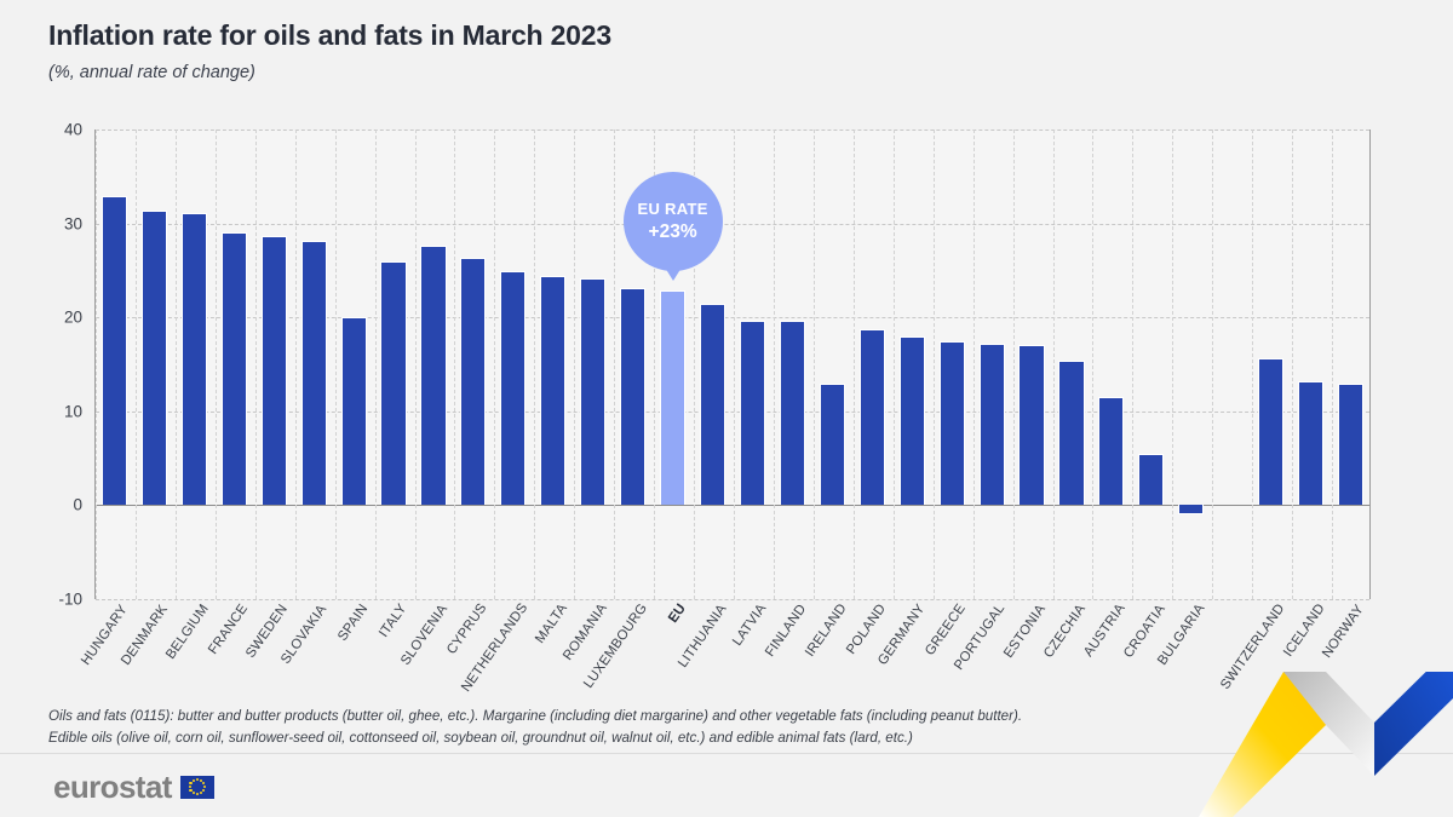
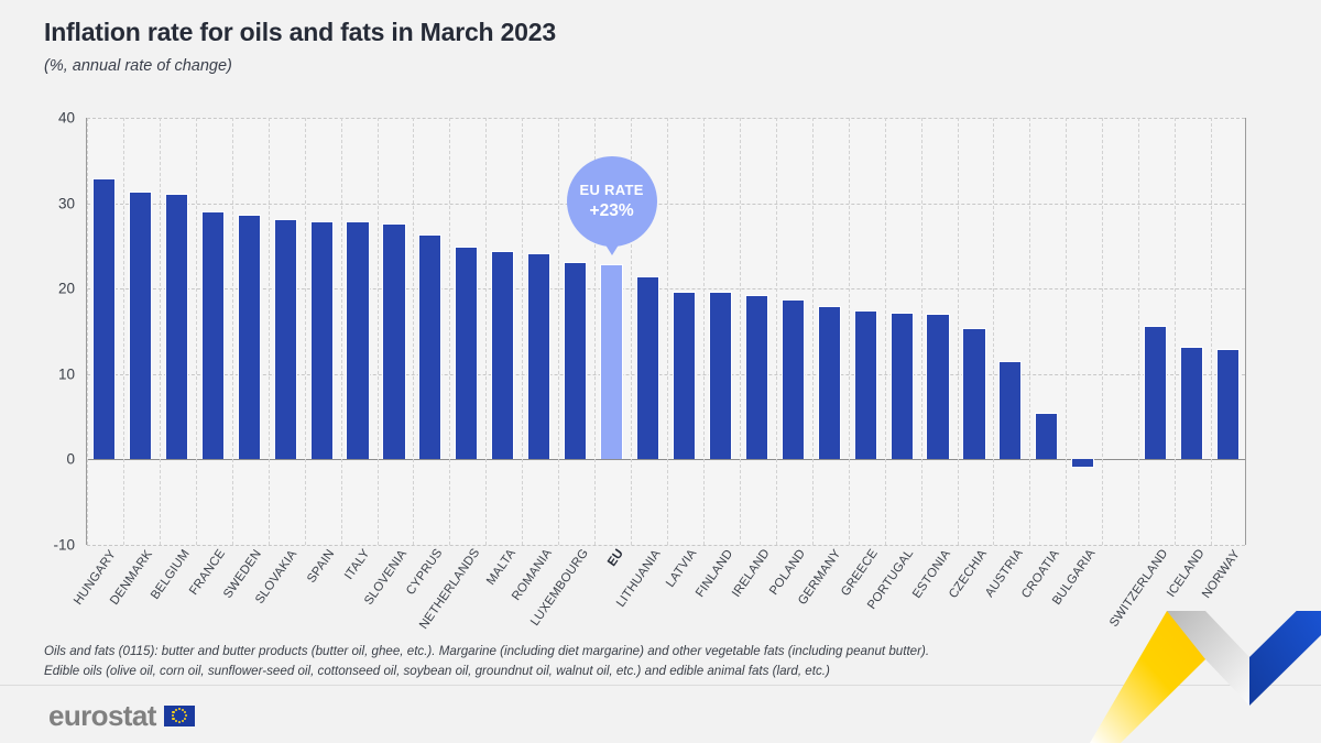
SPAIN: 20 -> 28
ITALY: 26 -> 28
IRELAND: 13 -> 19
